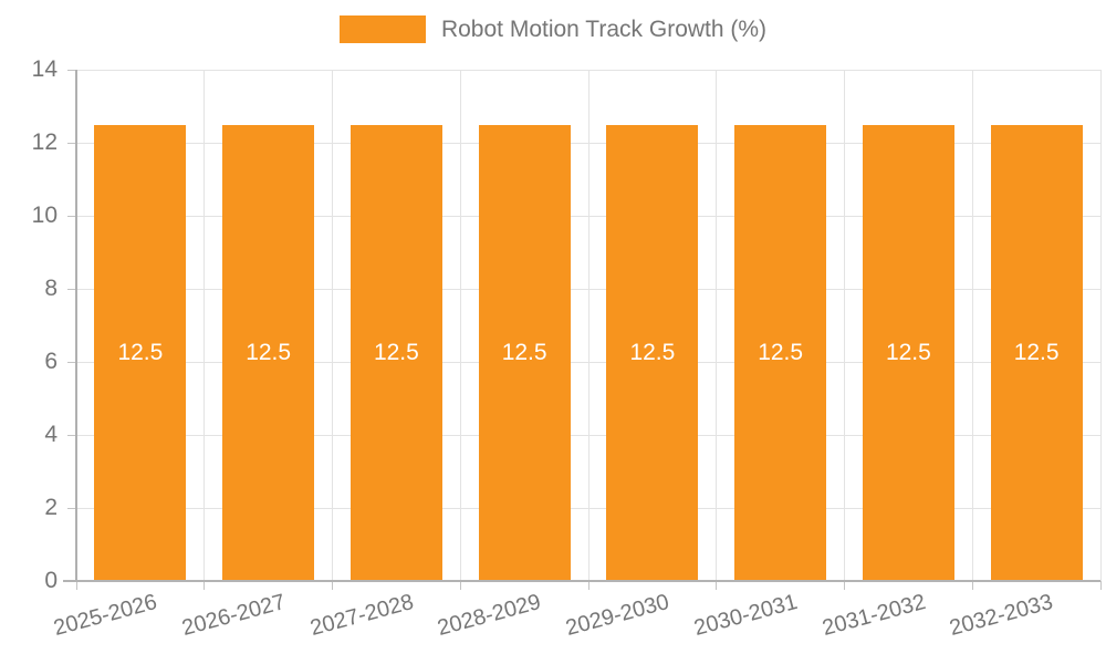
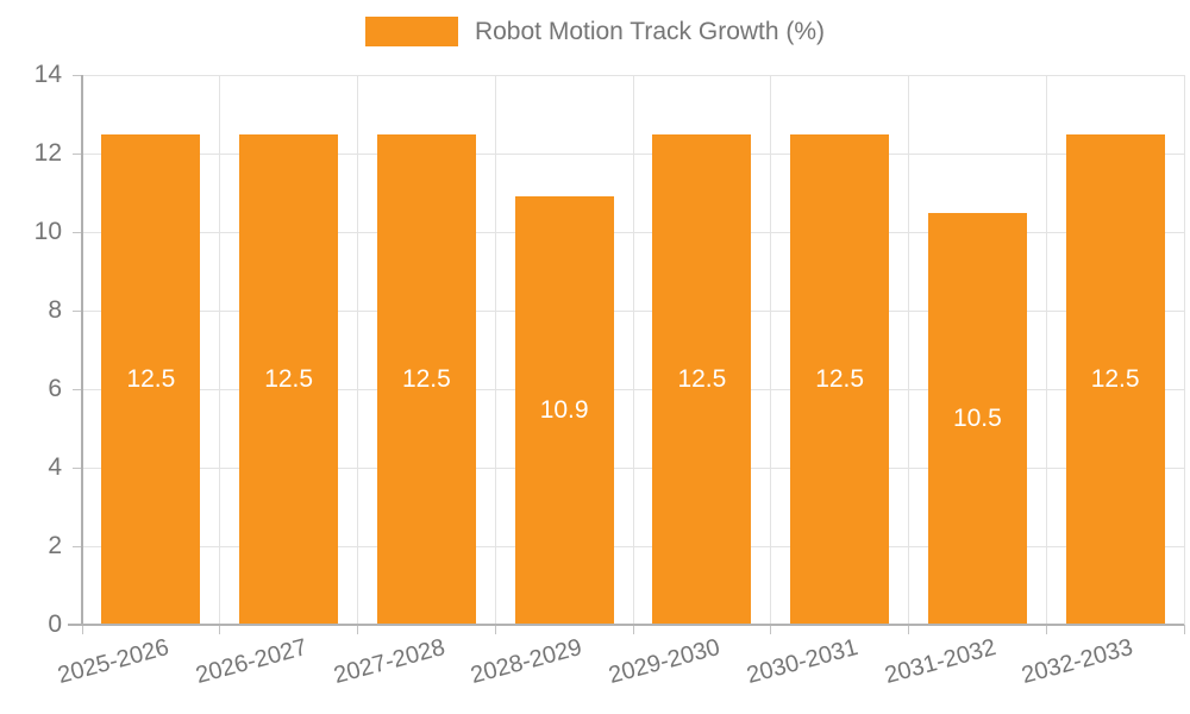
2028-2029: 12.5 -> 10.9
2031-2032: 12.5 -> 10.5
